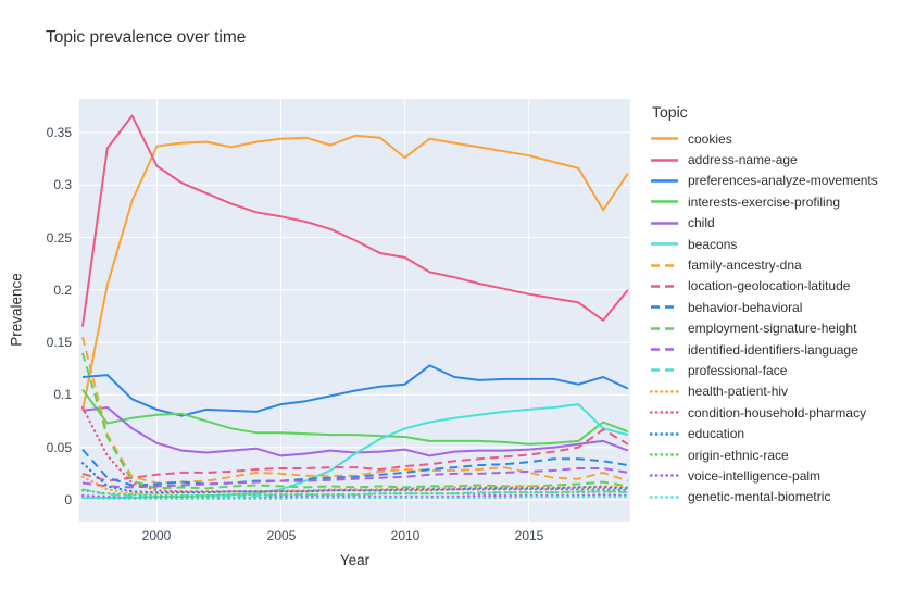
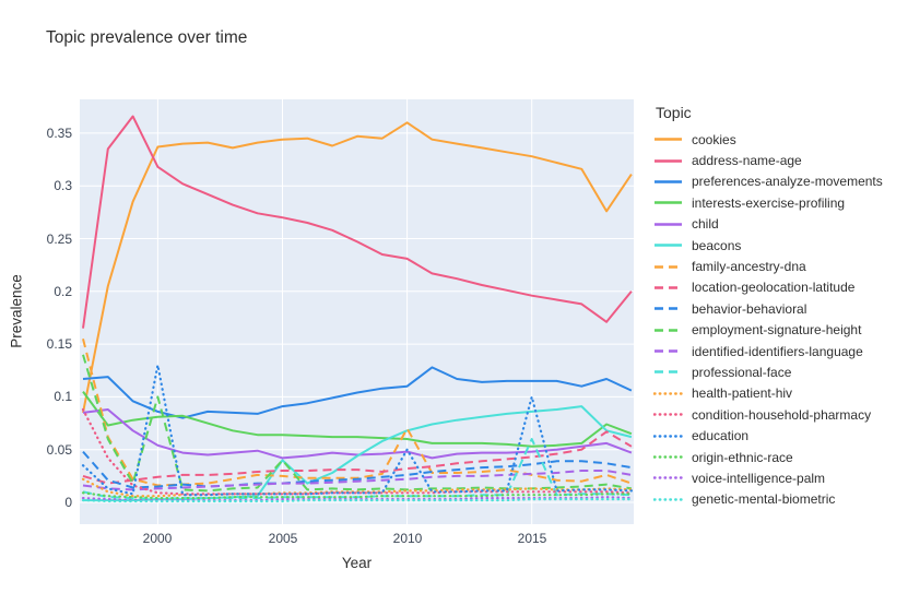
employment-signature-height/2000: 0.01 -> 0.10
education/2000: 0.01 -> 0.13
beacons/2005: 0.01 -> 0.04
employment-signature-height/2005: 0.01 -> 0.04
cookies/2010: 0.33 -> 0.36
family-ancestry-dna/2010: 0.03 -> 0.07
education/2010: 0.01 -> 0.05
professional-face/2015: 0.01 -> 0.06
education/2015: 0.01 -> 0.10
